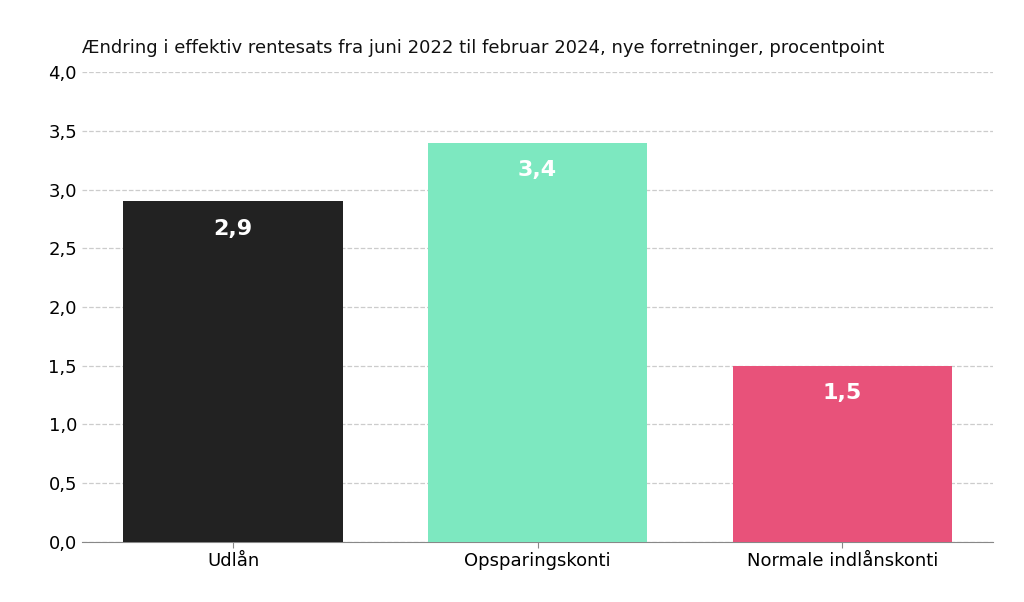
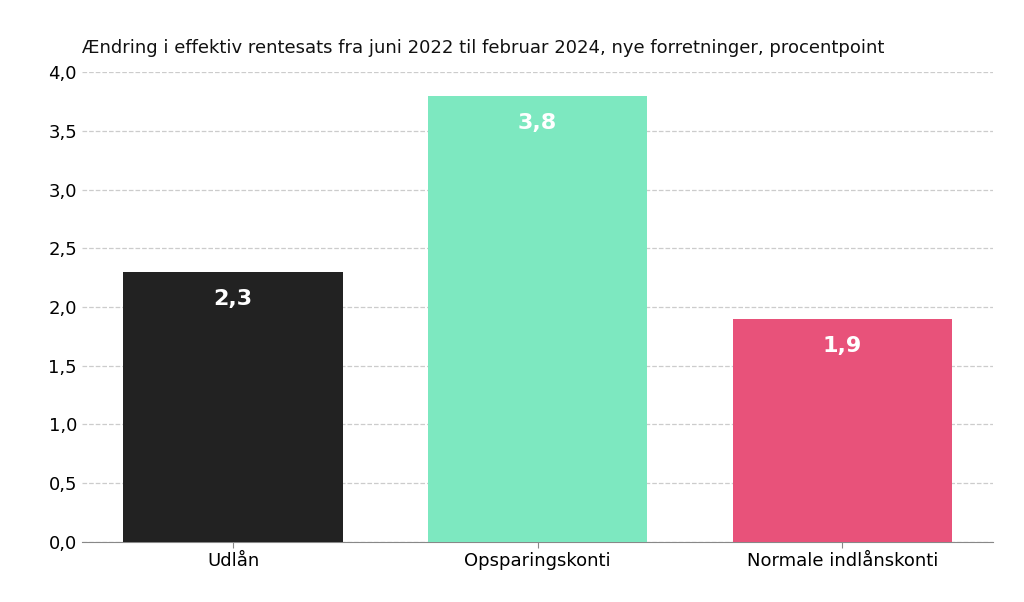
Udlån: 2,9 -> 2,3
Opsparingskonti: 3,4 -> 3,8
Normale indlånskonti: 1,5 -> 1,9
